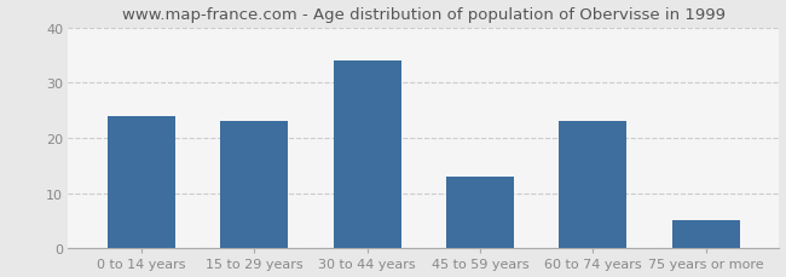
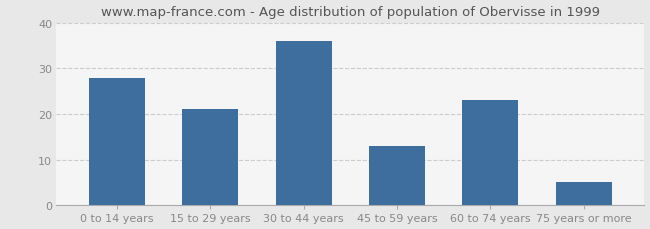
0 to 14 years: 24 -> 28
15 to 29 years: 23 -> 21
30 to 44 years: 34 -> 36
